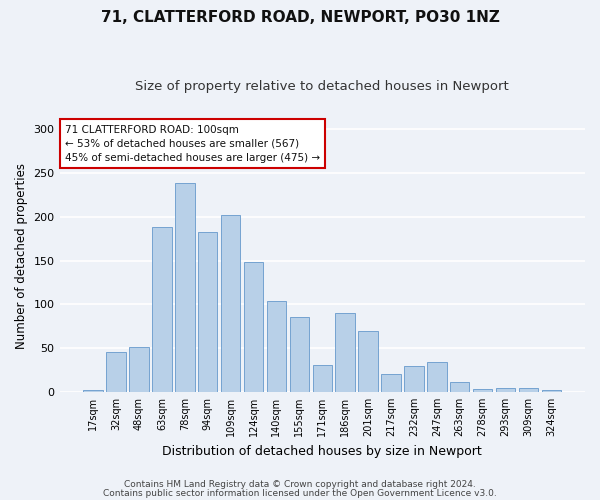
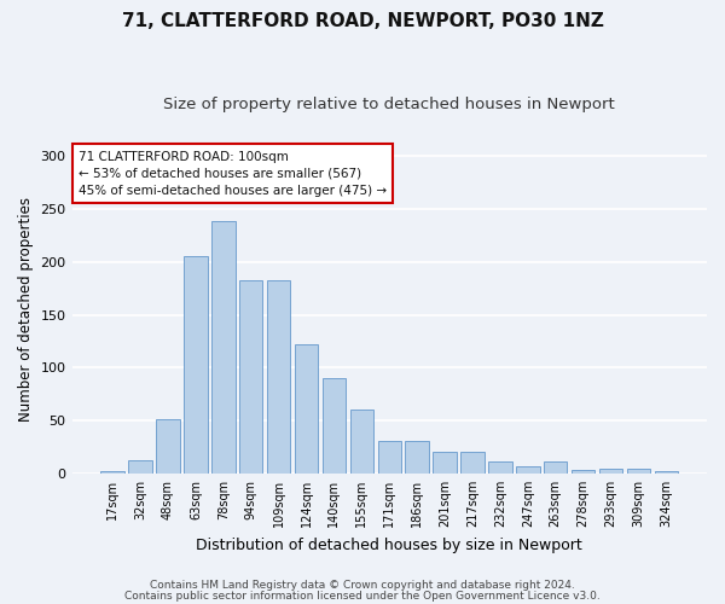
32sqm: 46 -> 12
63sqm: 188 -> 206
109sqm: 202 -> 183
124sqm: 148 -> 122
140sqm: 104 -> 90
155sqm: 86 -> 60
186sqm: 90 -> 31
201sqm: 70 -> 20
232sqm: 30 -> 11
247sqm: 34 -> 7
